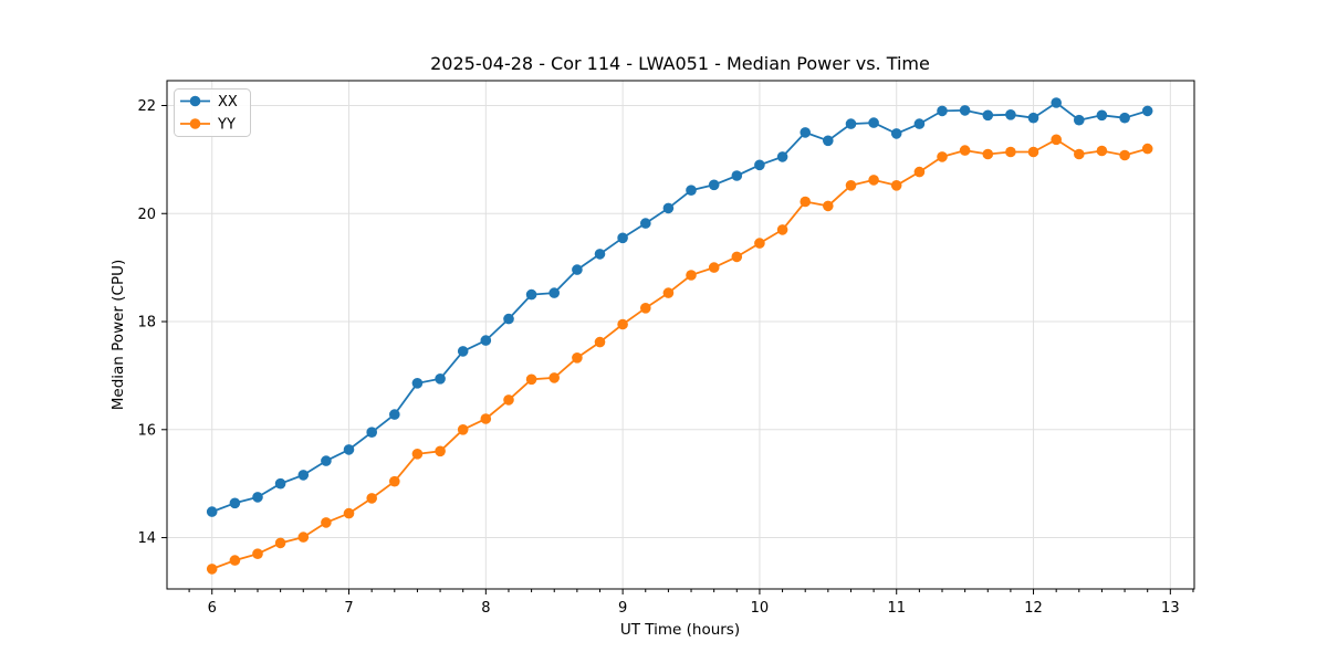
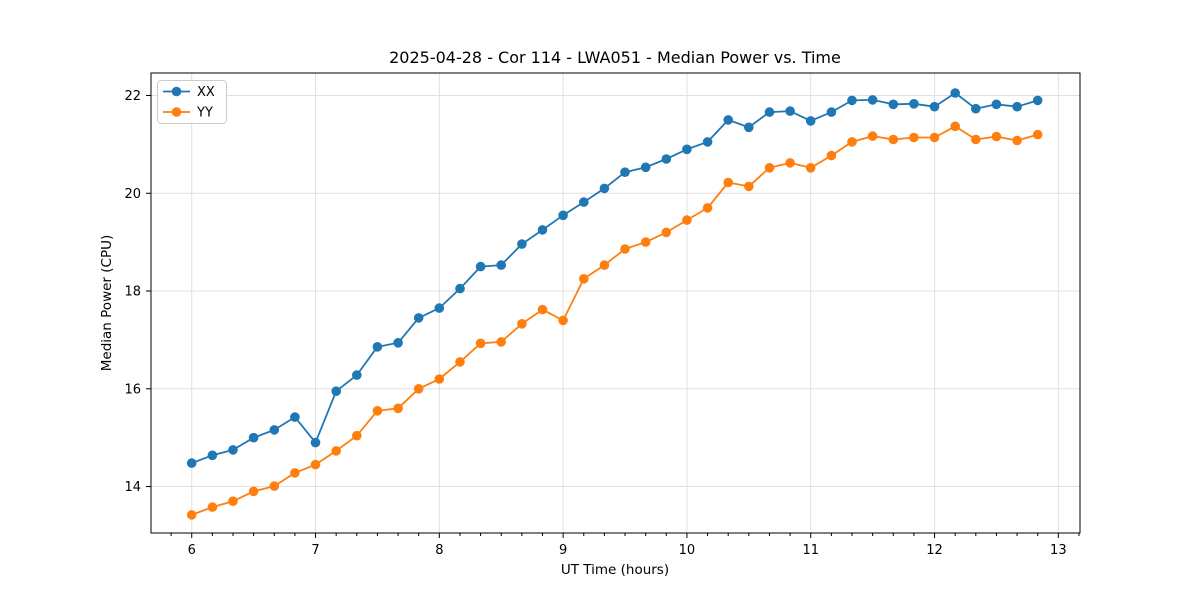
XX/7: 15.6 -> 14.9
YY/9: 17.9 -> 17.4
